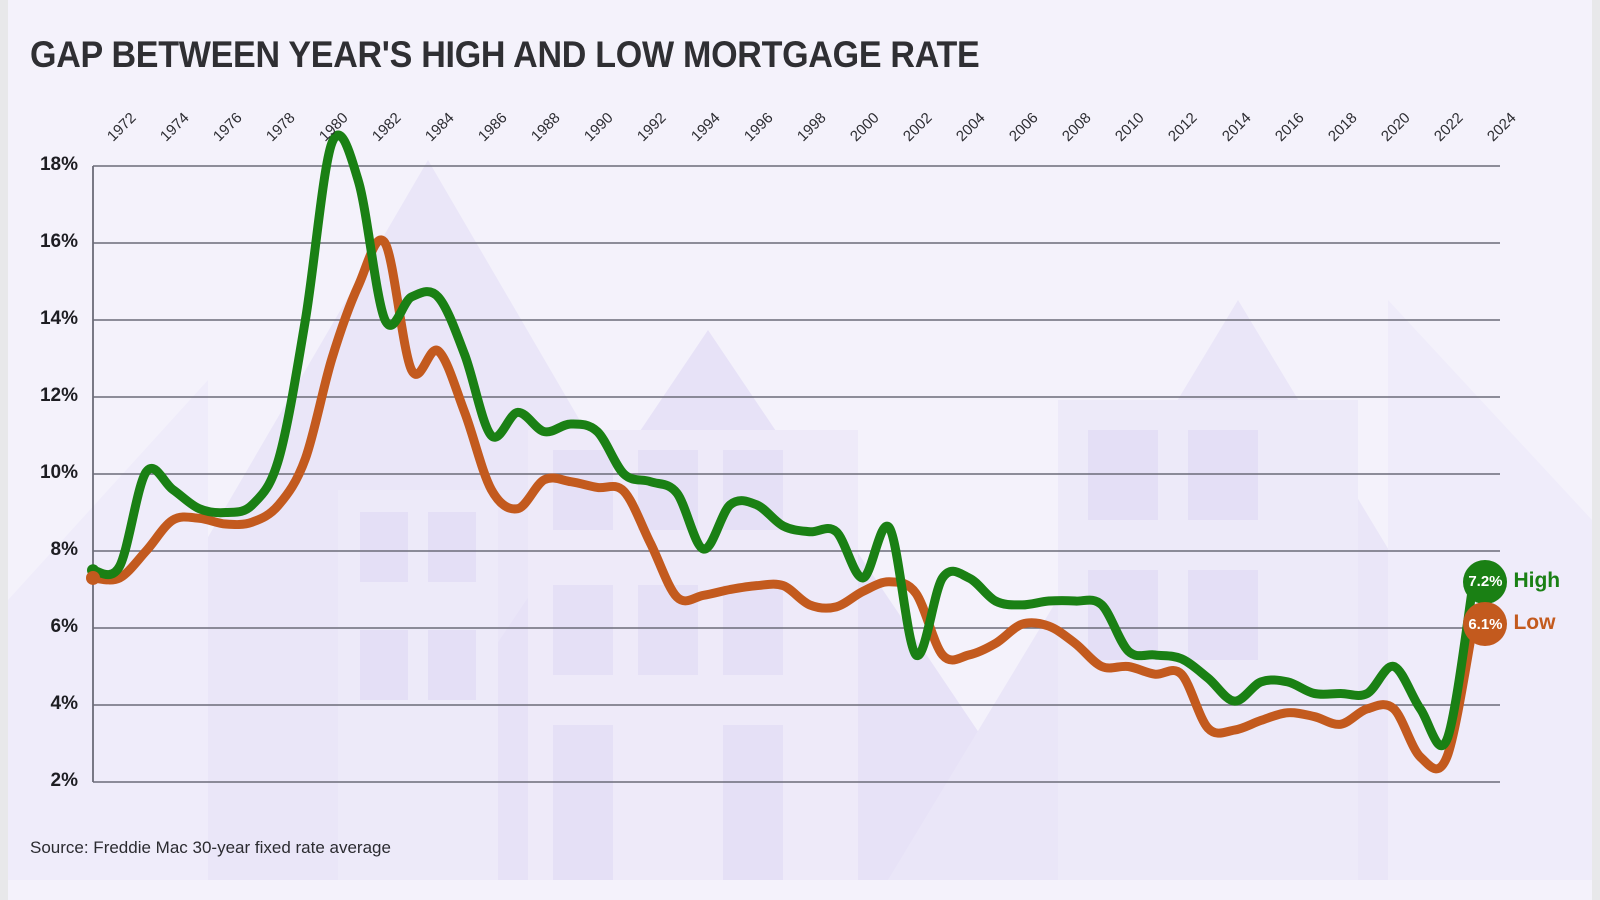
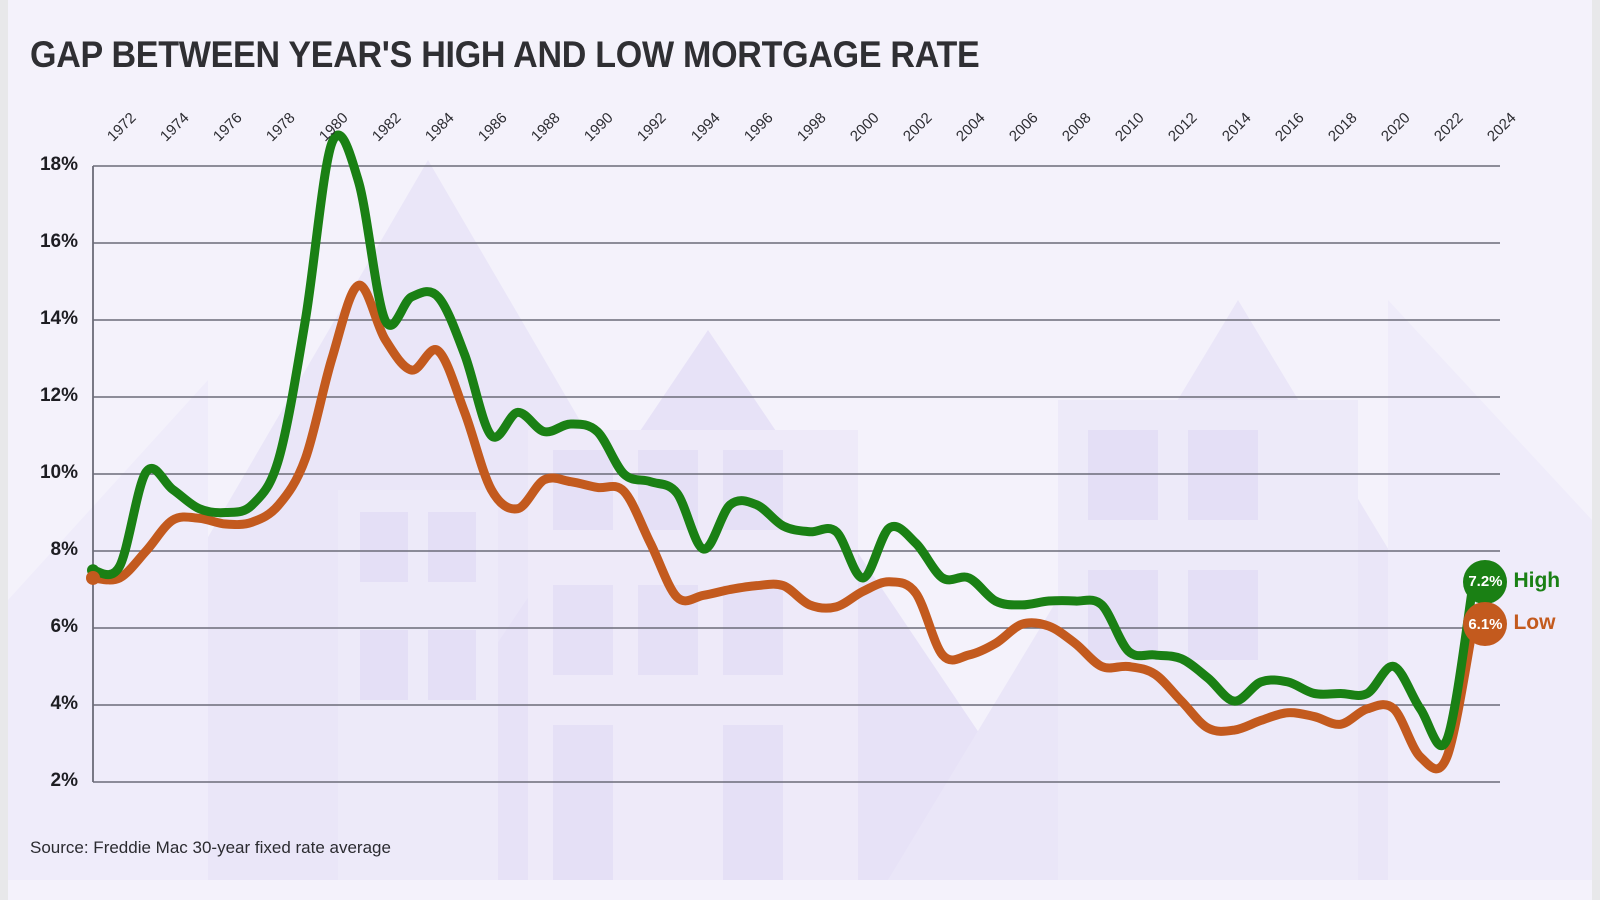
Low/1982: 16.0% -> 13.5%
High/2002: 5.3% -> 8.2%
Low/2012: 4.8% -> 4.1%
